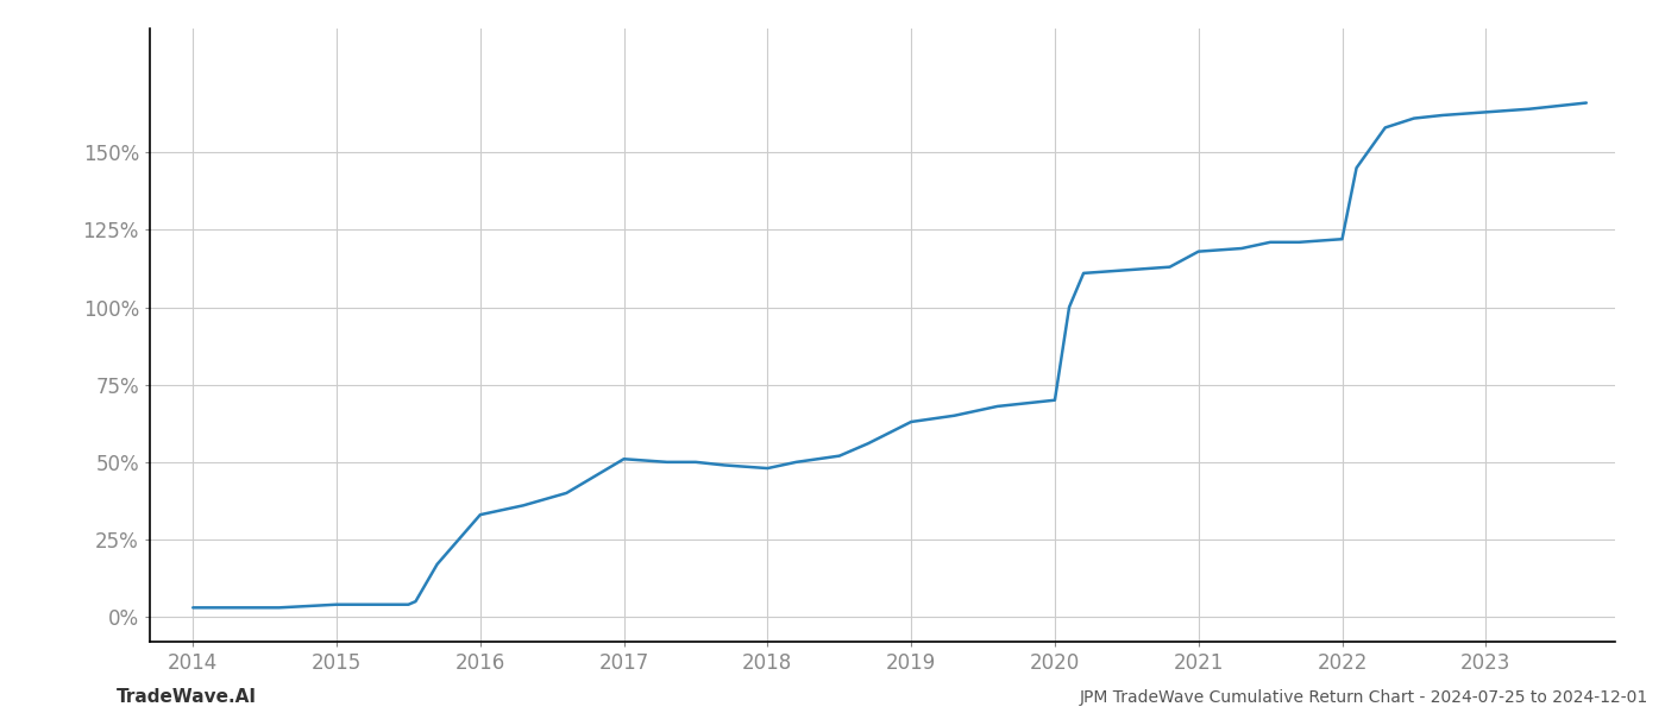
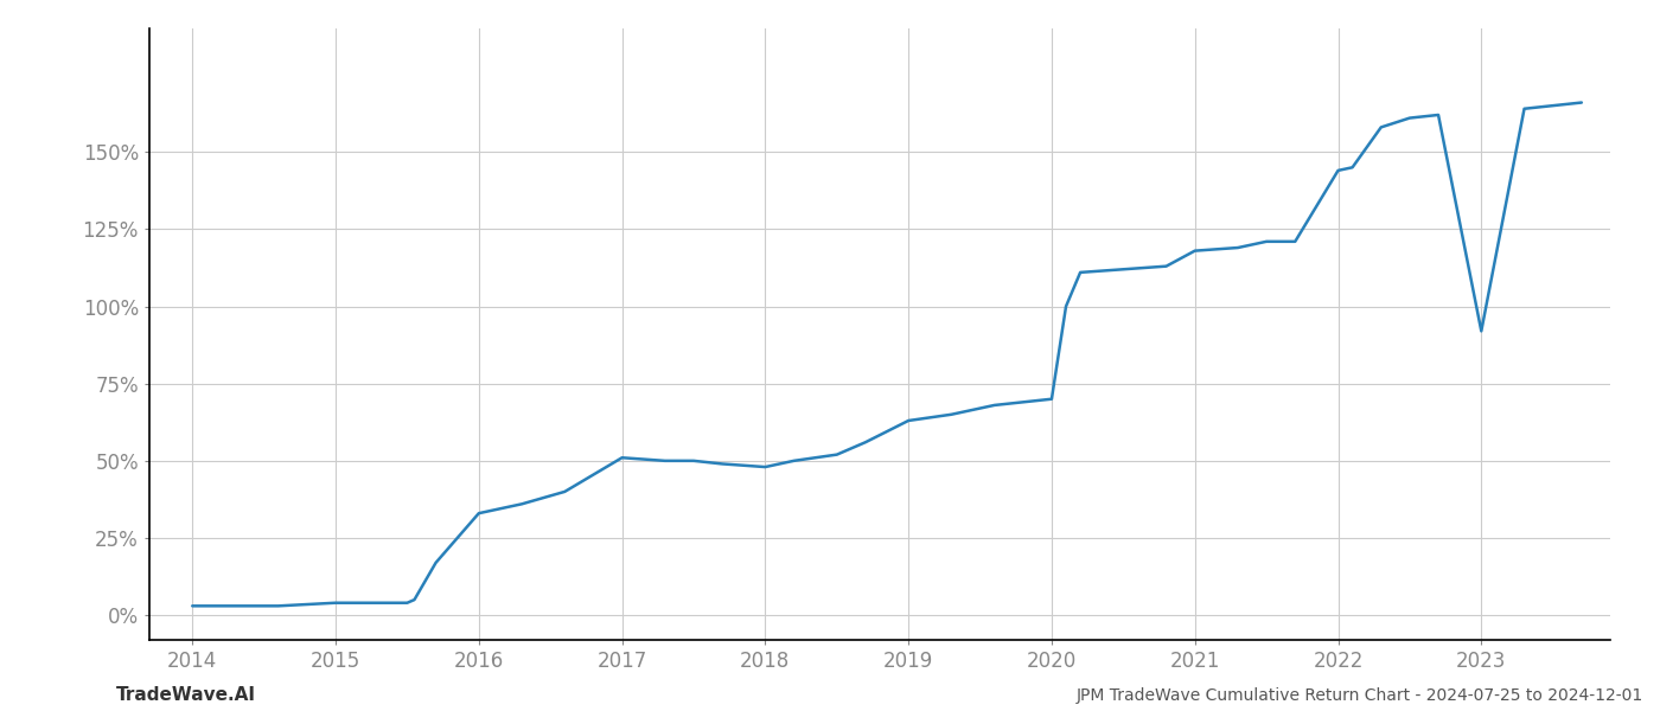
2022: 122% -> 144%
2023: 163% -> 92%
